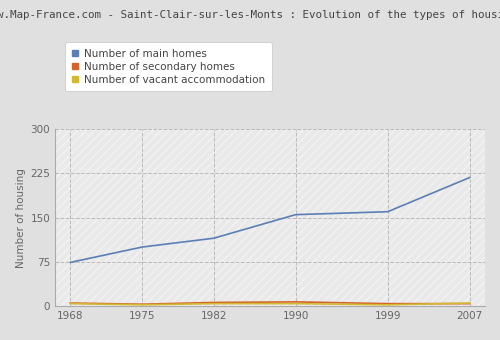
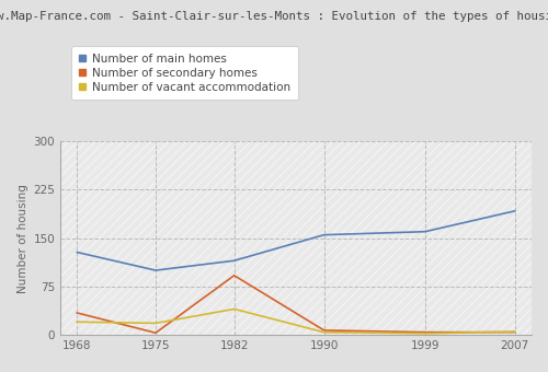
Number of main homes/1968: 74 -> 128
Number of secondary homes/1968: 5 -> 34
Number of vacant accommodation/1968: 4 -> 20
Number of vacant accommodation/1975: 2 -> 18
Number of secondary homes/1982: 6 -> 92
Number of vacant accommodation/1982: 4 -> 40
Number of main homes/2007: 218 -> 192
